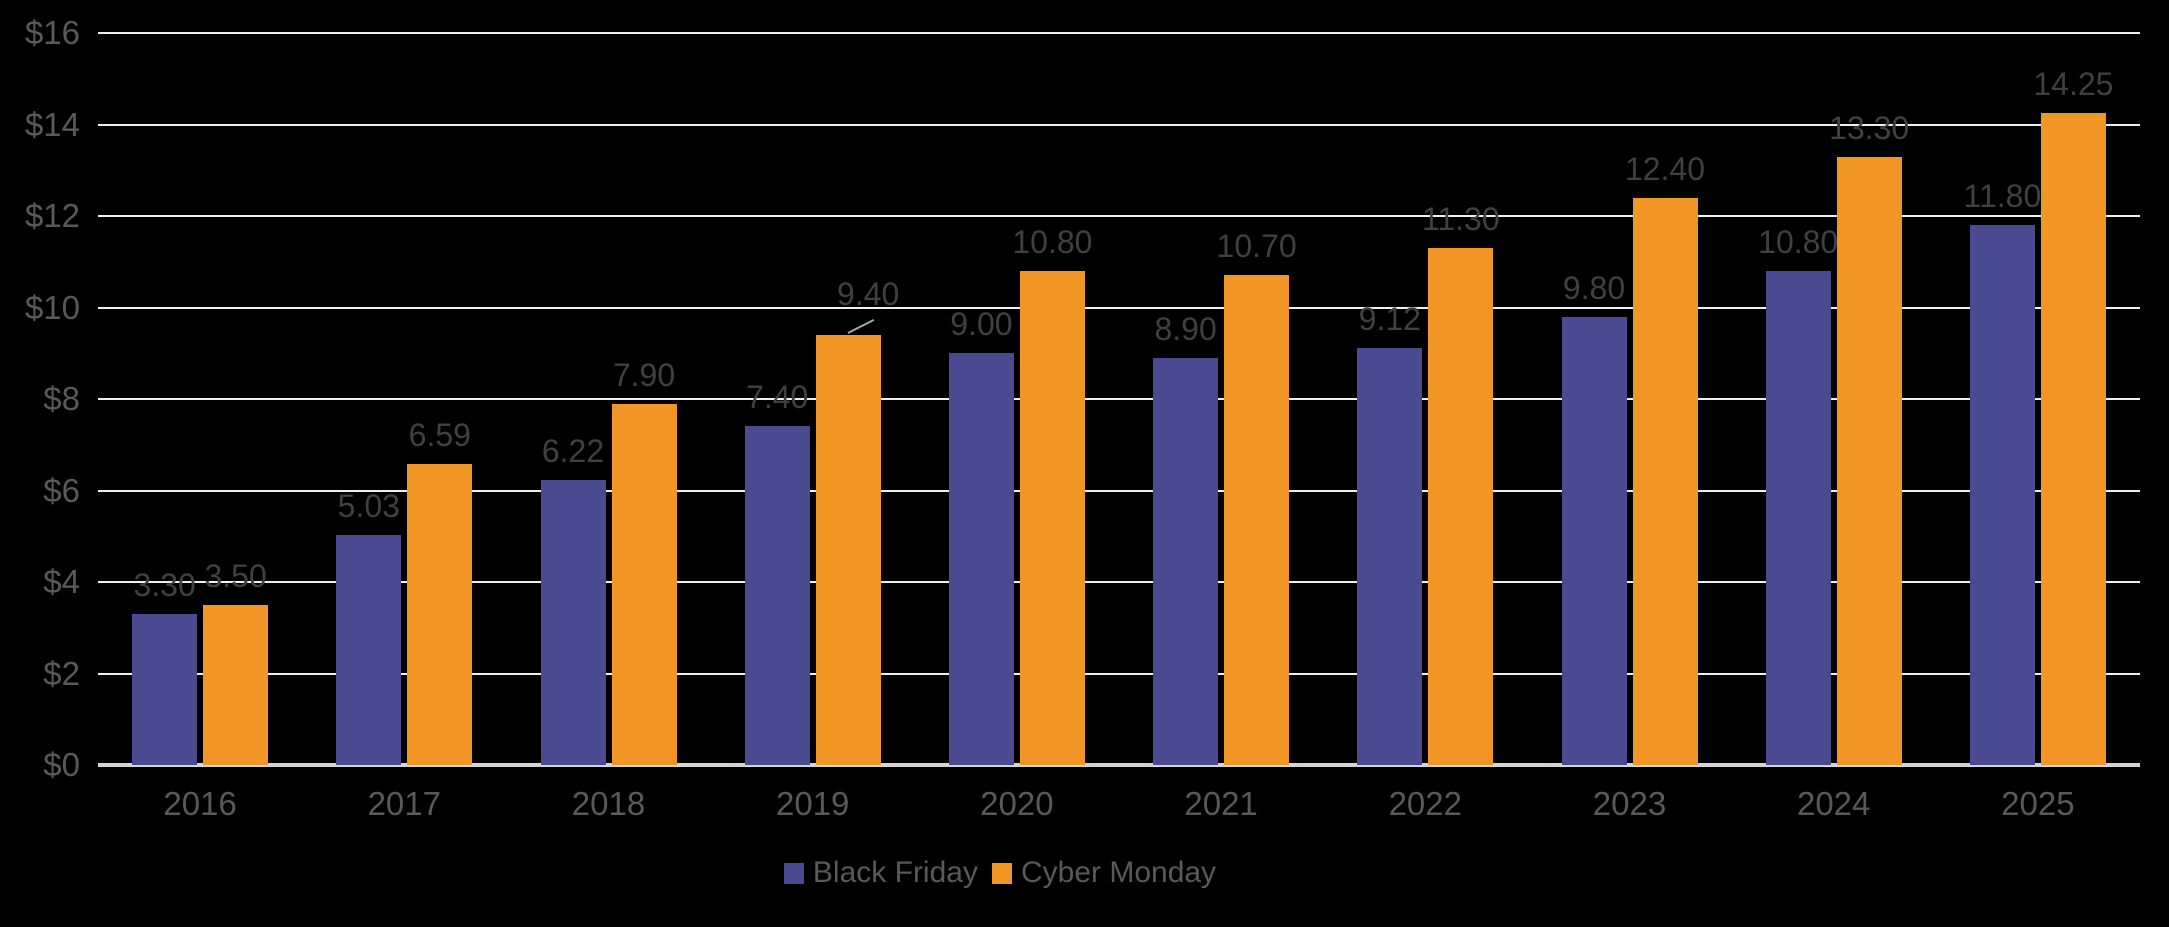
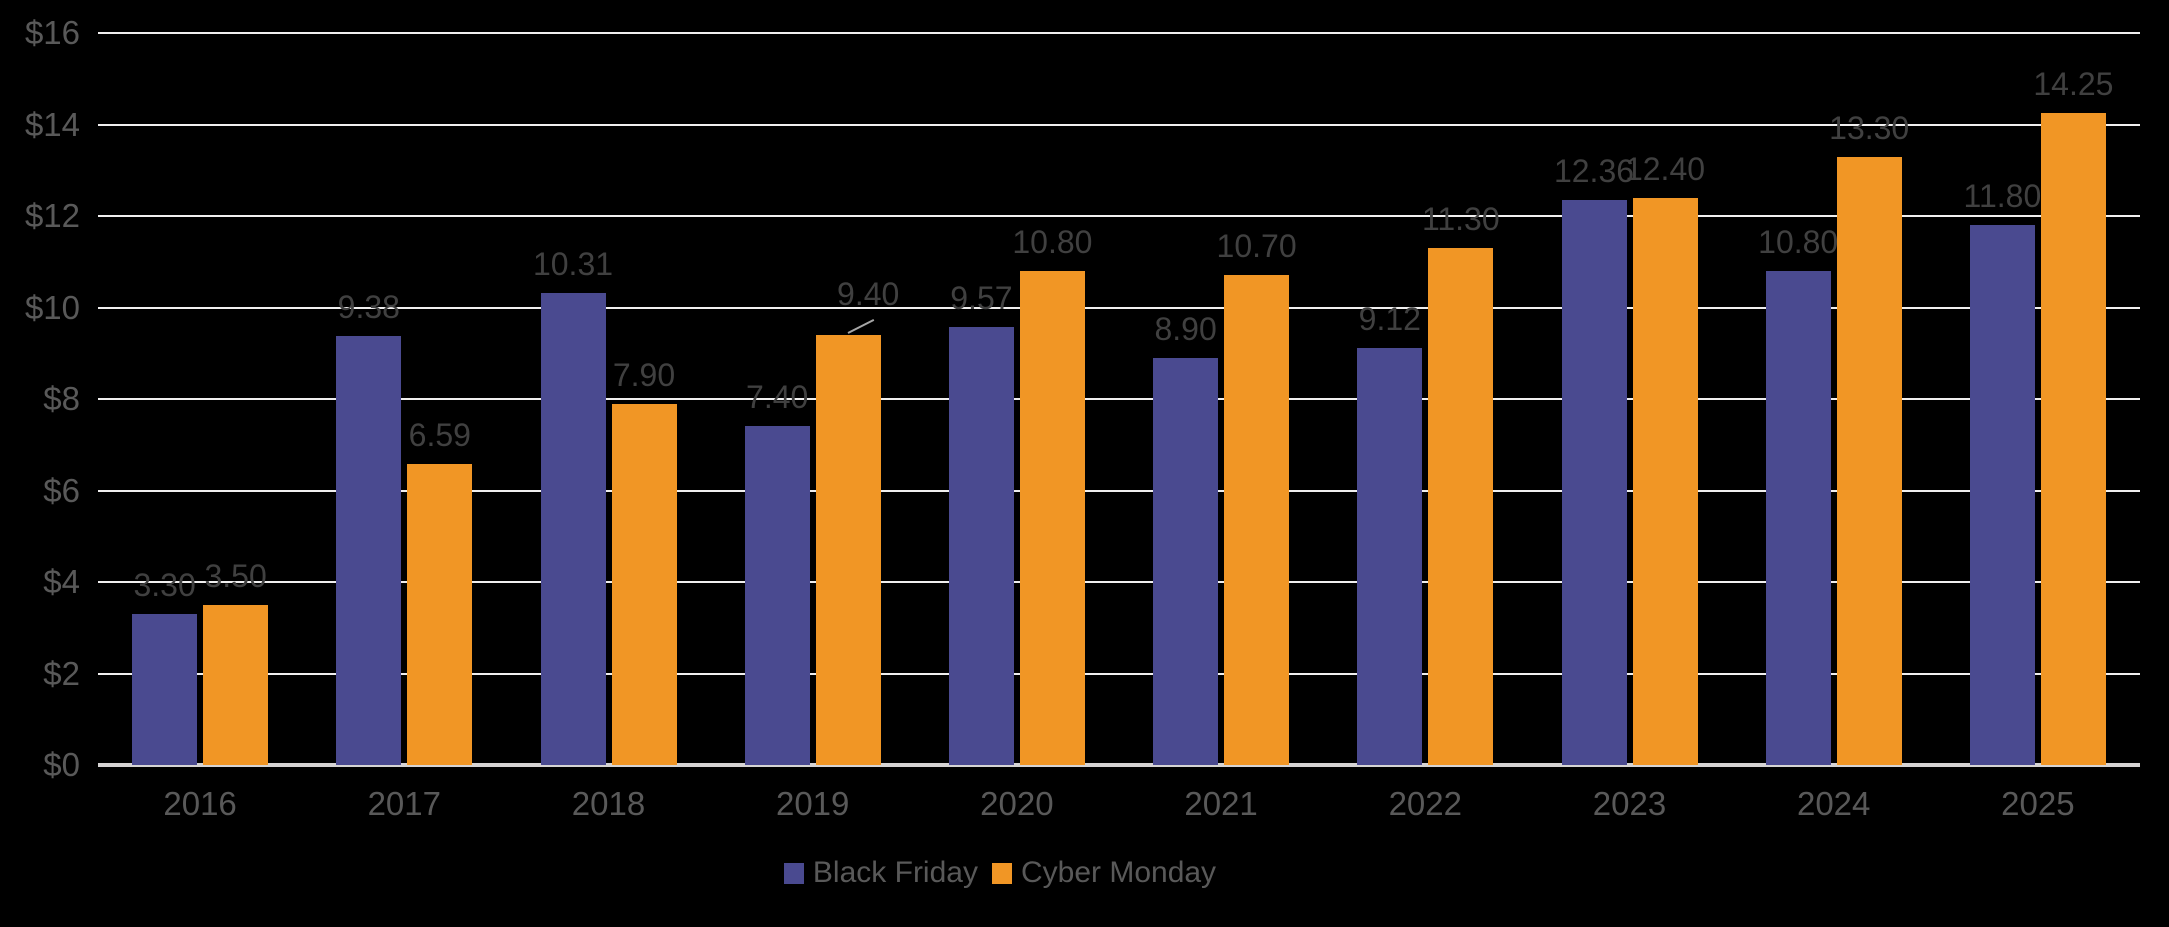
Black Friday/2017: 5.03 -> 9.38
Black Friday/2018: 6.22 -> 10.31
Black Friday/2020: 9.00 -> 9.57
Black Friday/2023: 9.80 -> 12.36
